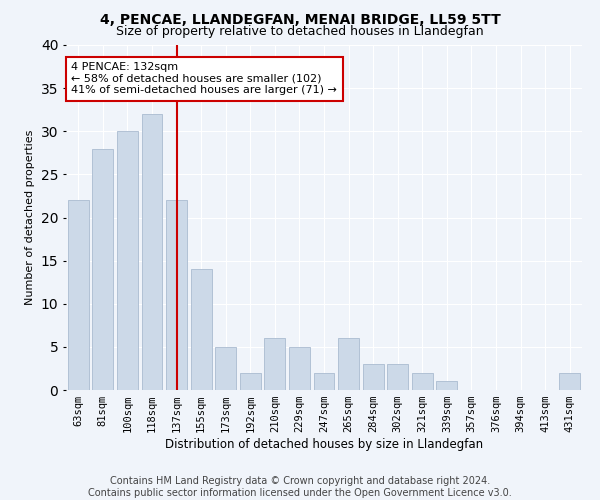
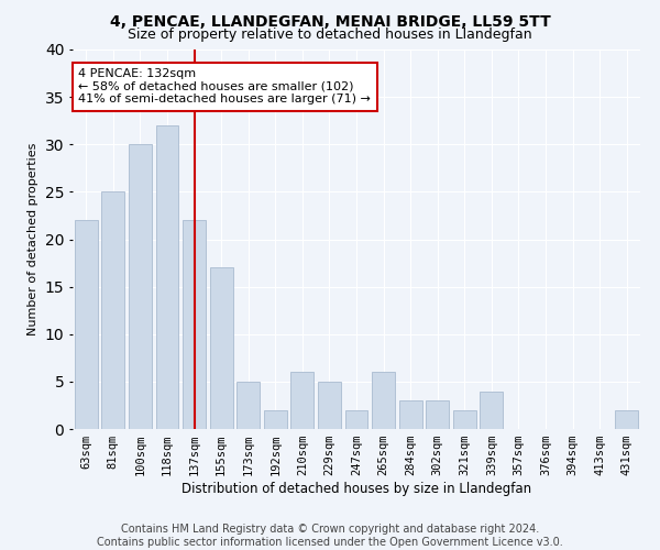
81sqm: 28 -> 25
155sqm: 14 -> 17
339sqm: 1 -> 4
